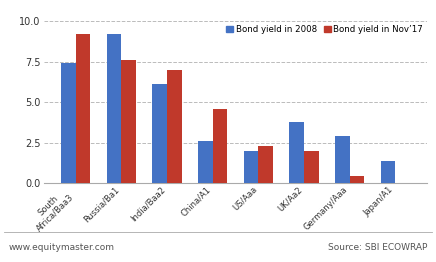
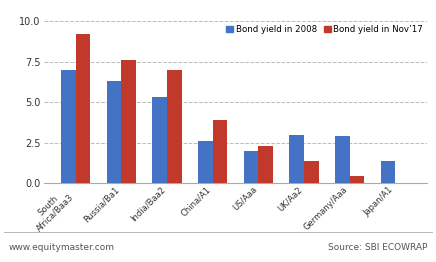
Bond yield in 2008/South Africa/Baa3: 7.4 -> 7.0
Bond yield in 2008/Russia/Ba1: 9.2 -> 6.3
Bond yield in 2008/India/Baa2: 6.1 -> 5.3
Bond yield in Nov’17/China/A1: 4.6 -> 3.9
Bond yield in 2008/UK/Aa2: 3.8 -> 3.0
Bond yield in Nov’17/UK/Aa2: 2.0 -> 1.4
